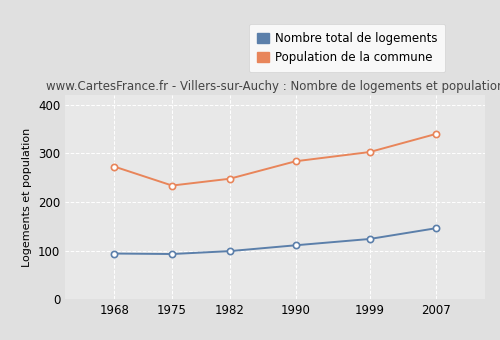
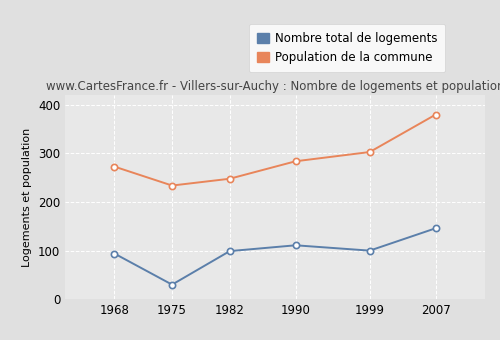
Nombre total de logements/1975: 93 -> 30
Nombre total de logements/1999: 124 -> 100
Population de la commune/2007: 340 -> 380
